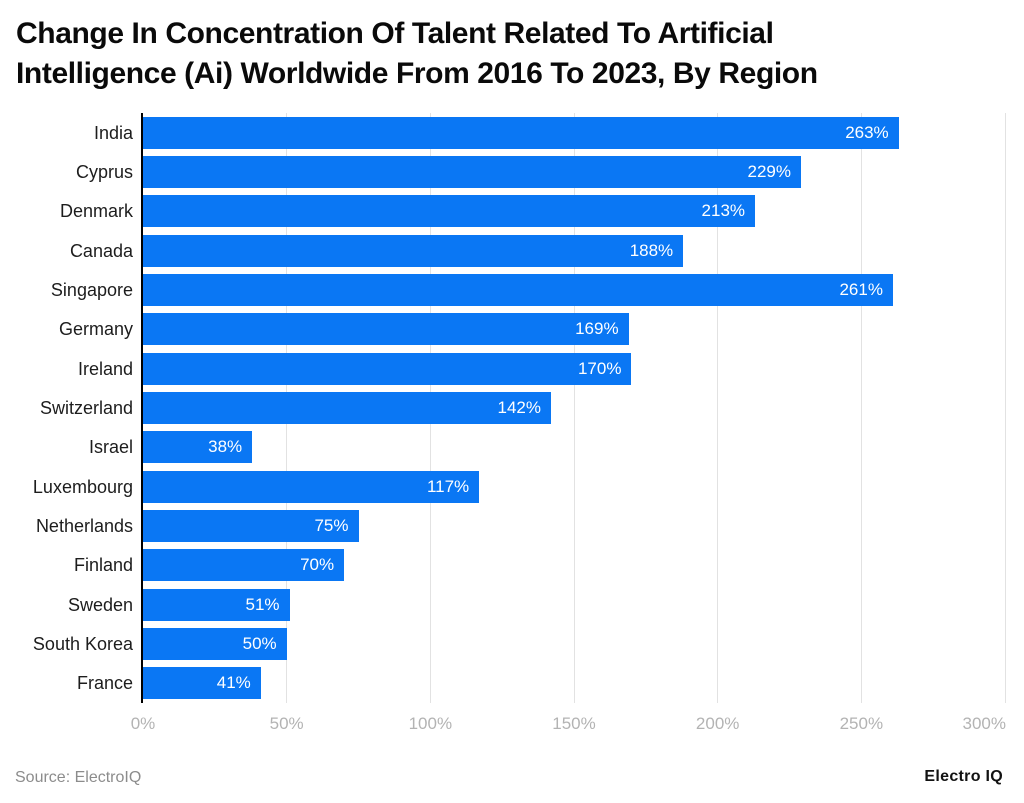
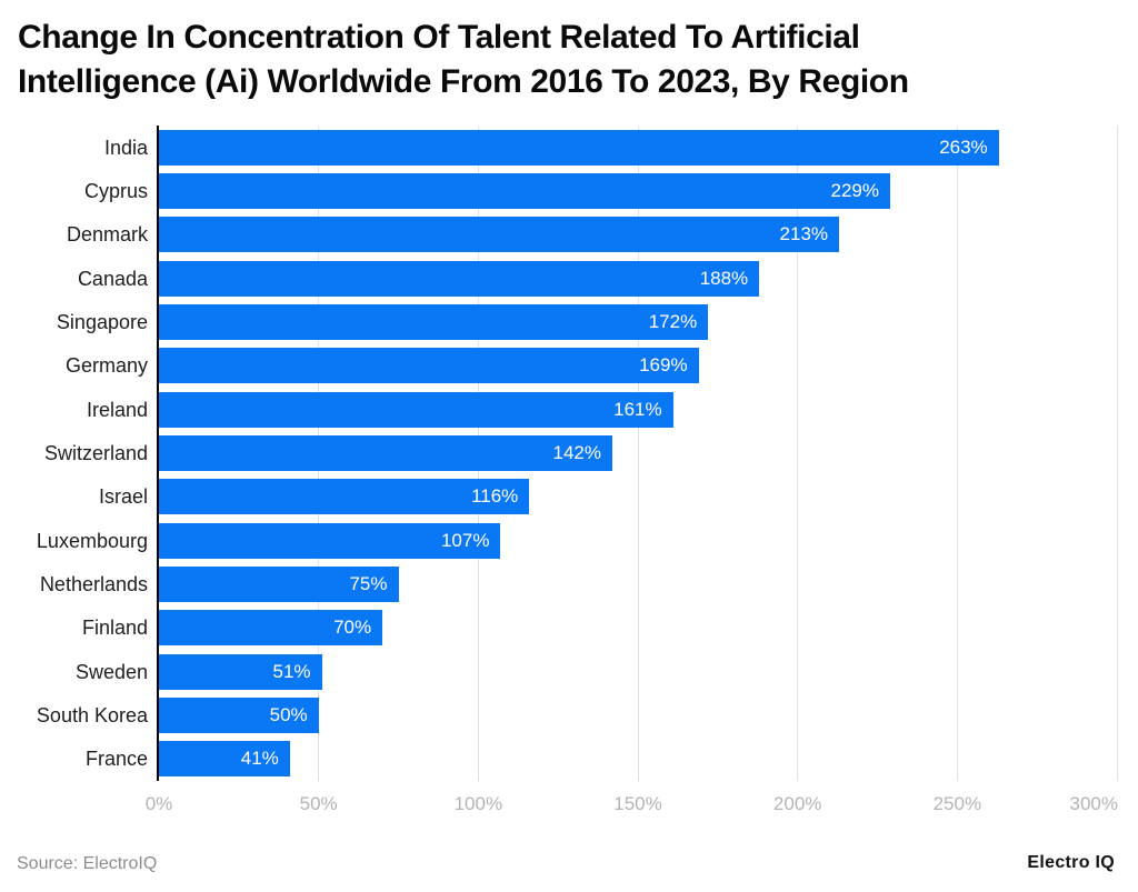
Singapore: 261% -> 172%
Ireland: 170% -> 161%
Israel: 38% -> 116%
Luxembourg: 117% -> 107%
